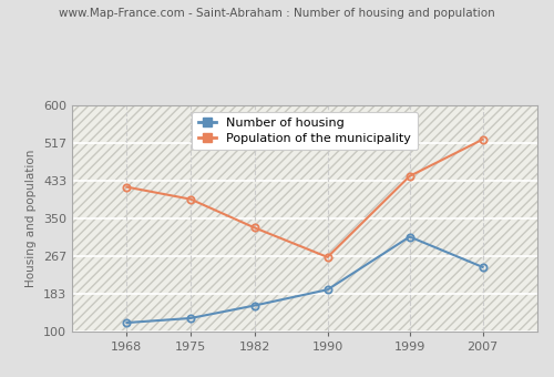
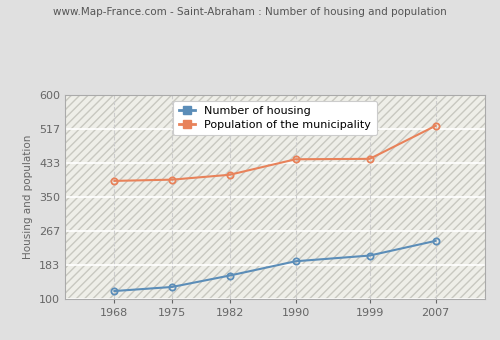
Population of the municipality/1968: 420 -> 390
Population of the municipality/1982: 330 -> 405
Population of the municipality/1990: 265 -> 443
Number of housing/1999: 310 -> 207
